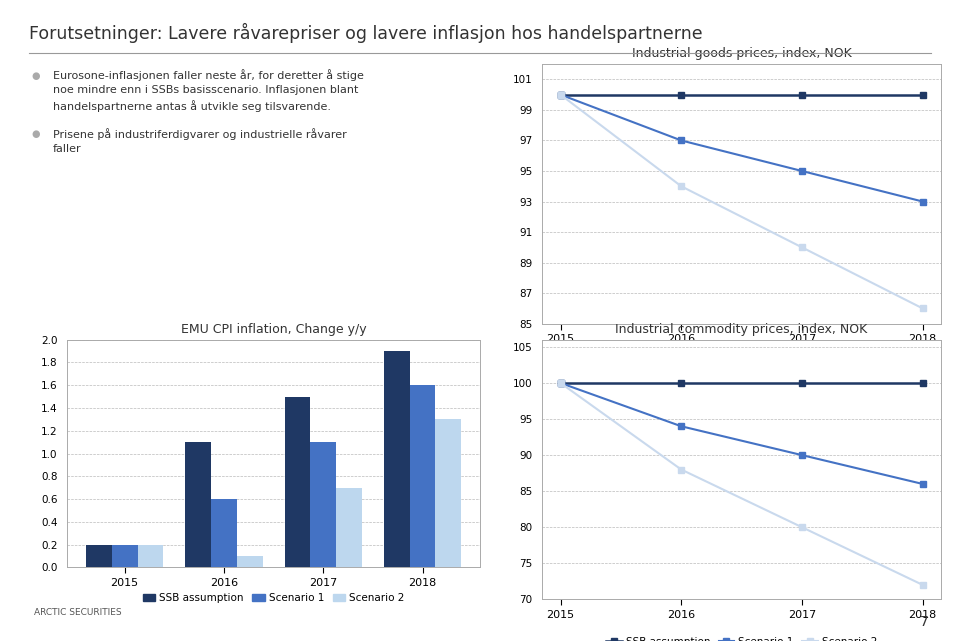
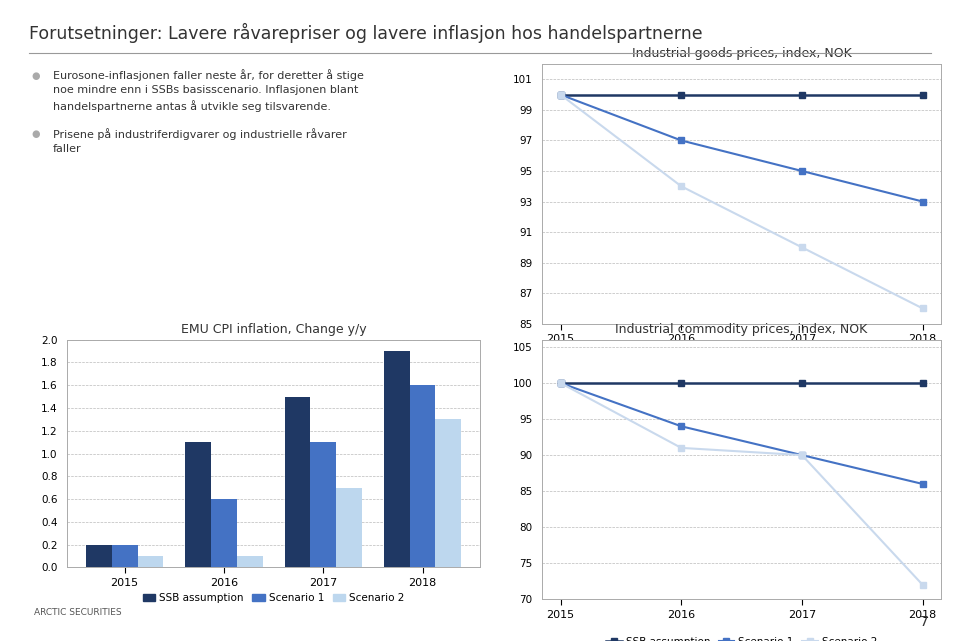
EMU CPI inflation, Change y/y/Scenario 2/2015: 0.2 -> 0.1
Industrial commodity prices, index, NOK/Scenario 2/2016: 88 -> 91
Industrial commodity prices, index, NOK/Scenario 2/2017: 80 -> 90
